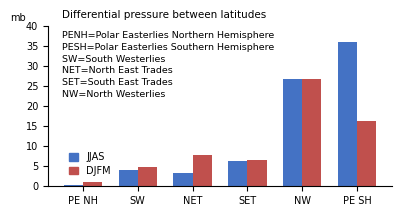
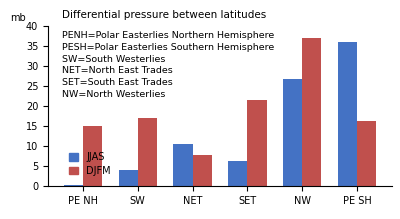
DJFM/PE NH: 1.0 -> 15.0
DJFM/SW: 4.7 -> 17.0
JJAS/NET: 3.2 -> 10.5
DJFM/SET: 6.5 -> 21.5
DJFM/NW: 26.8 -> 37.0
